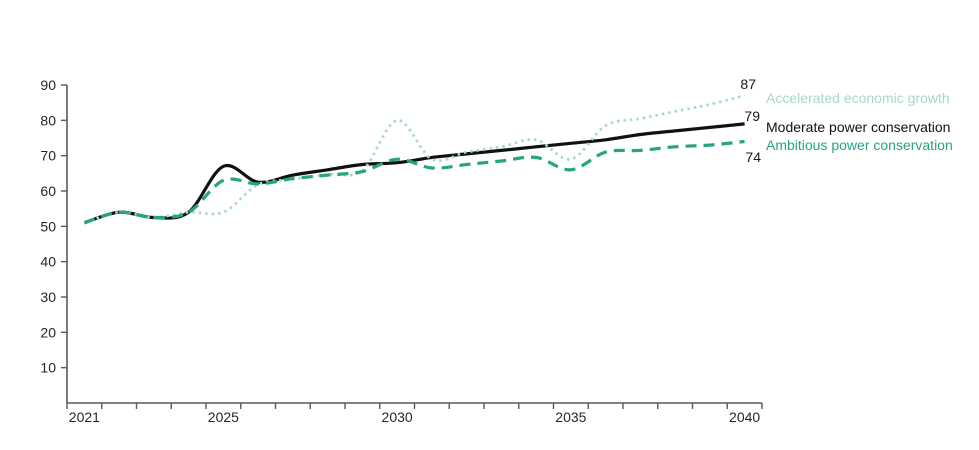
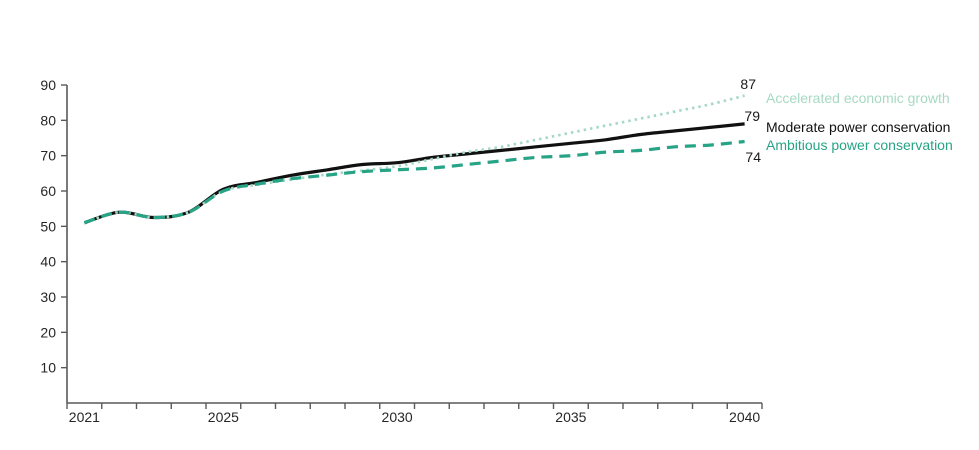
Accelerated economic growth/2025: 54 -> 60
Moderate power conservation/2025: 67 -> 60
Ambitious power conservation/2025: 63 -> 60
Accelerated economic growth/2030: 80 -> 67
Ambitious power conservation/2030: 69 -> 66
Accelerated economic growth/2035: 69 -> 76
Ambitious power conservation/2035: 66 -> 70
